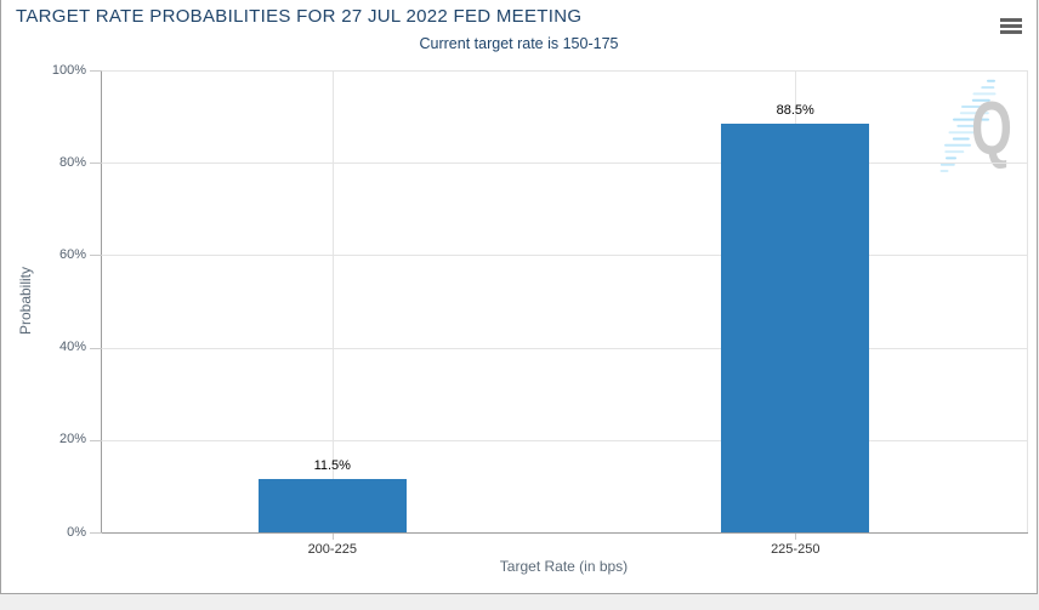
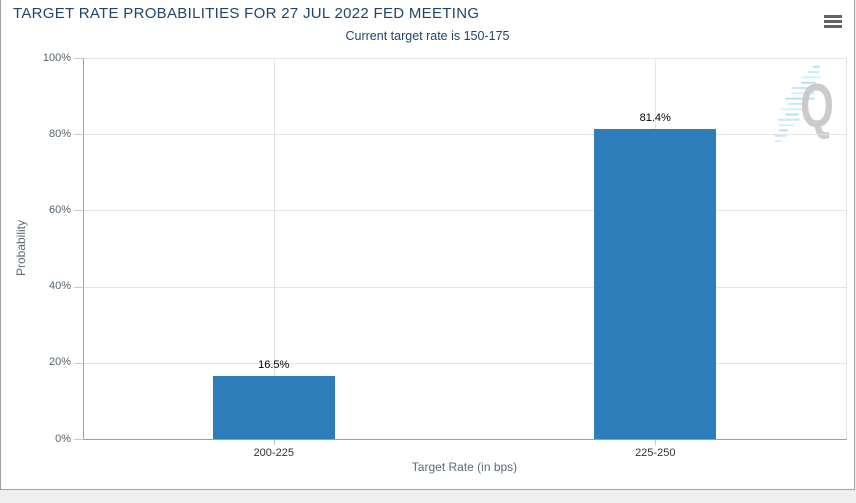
200-225: 11.5% -> 16.5%
225-250: 88.5% -> 81.4%
